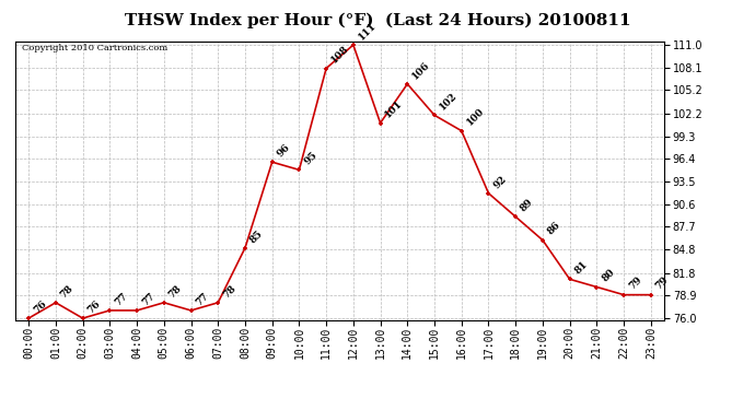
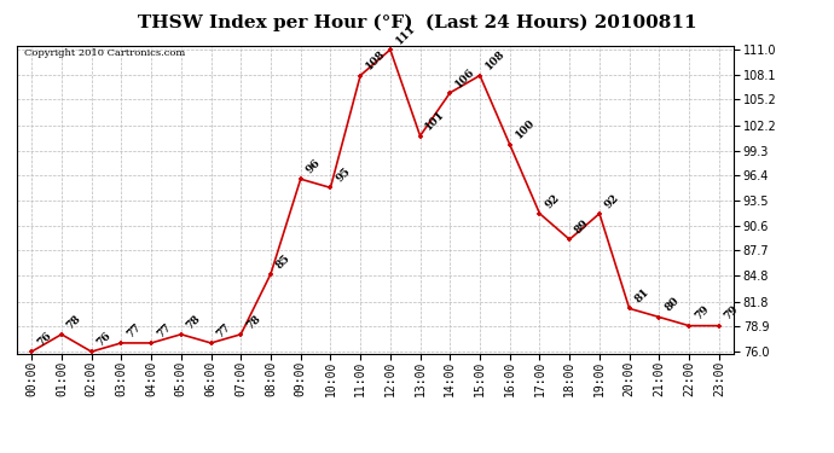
15:00: 102 -> 108
19:00: 86 -> 92
